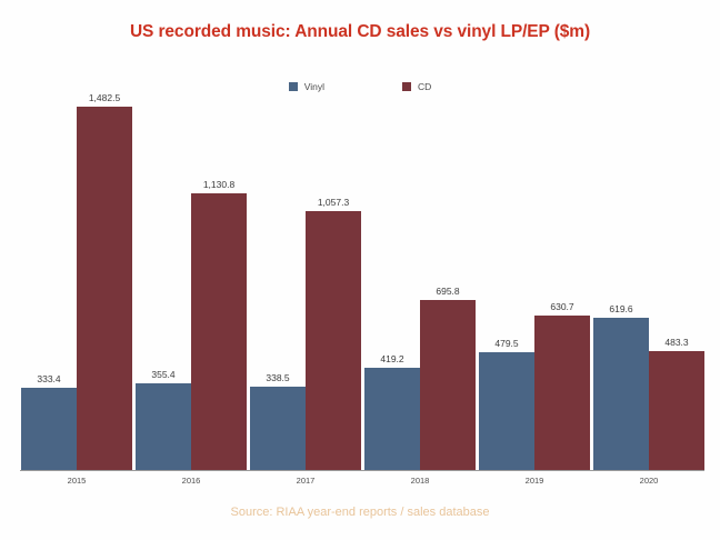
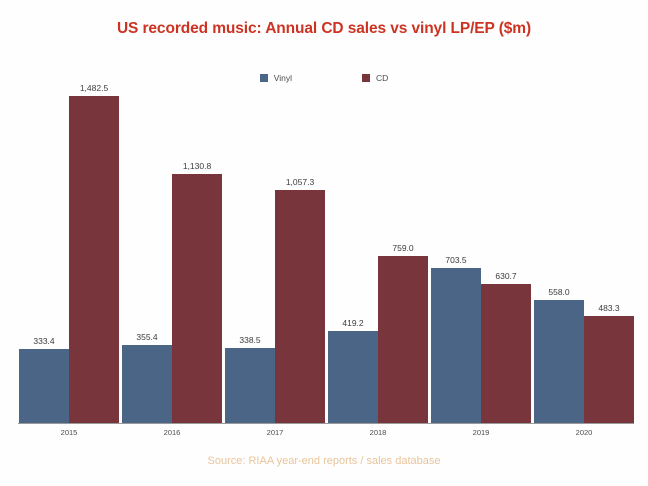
CD/2018: 695.8 -> 759.0
Vinyl/2019: 479.5 -> 703.5
Vinyl/2020: 619.6 -> 558.0
